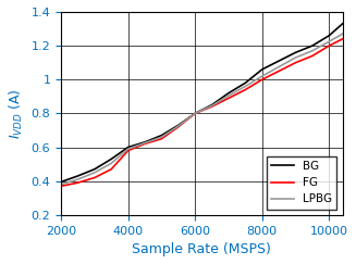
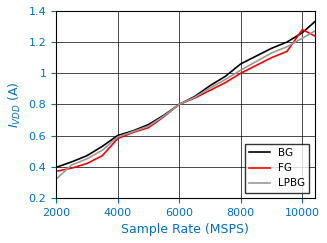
LPBG/2000: 0.38 -> 0.32
FG/10000: 1.20 -> 1.28
